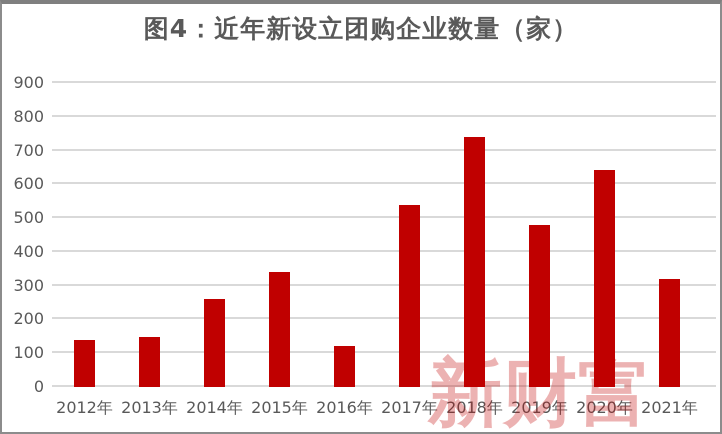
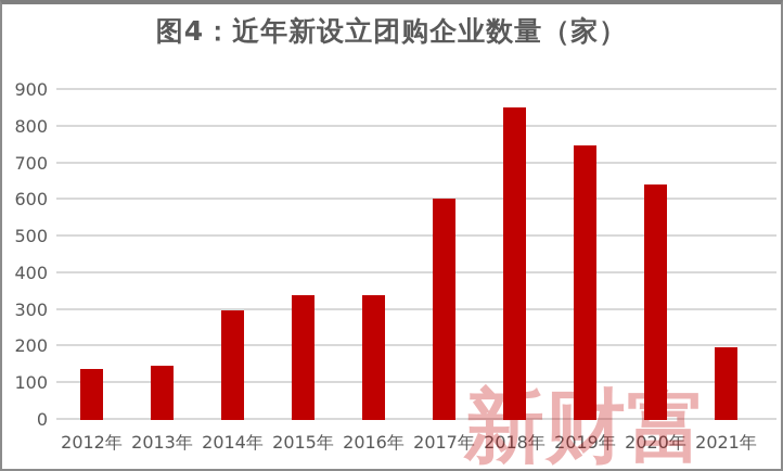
2014年: 260 -> 300
2016年: 120 -> 340
2017年: 540 -> 600
2018年: 740 -> 850
2019年: 480 -> 750
2021年: 320 -> 200
